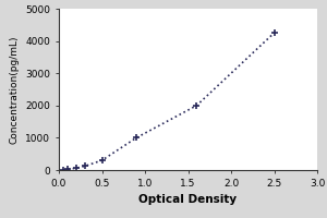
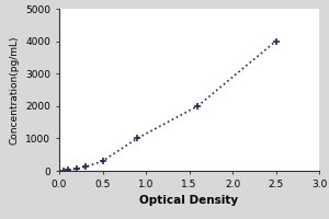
2.5: 4250 -> 4000
